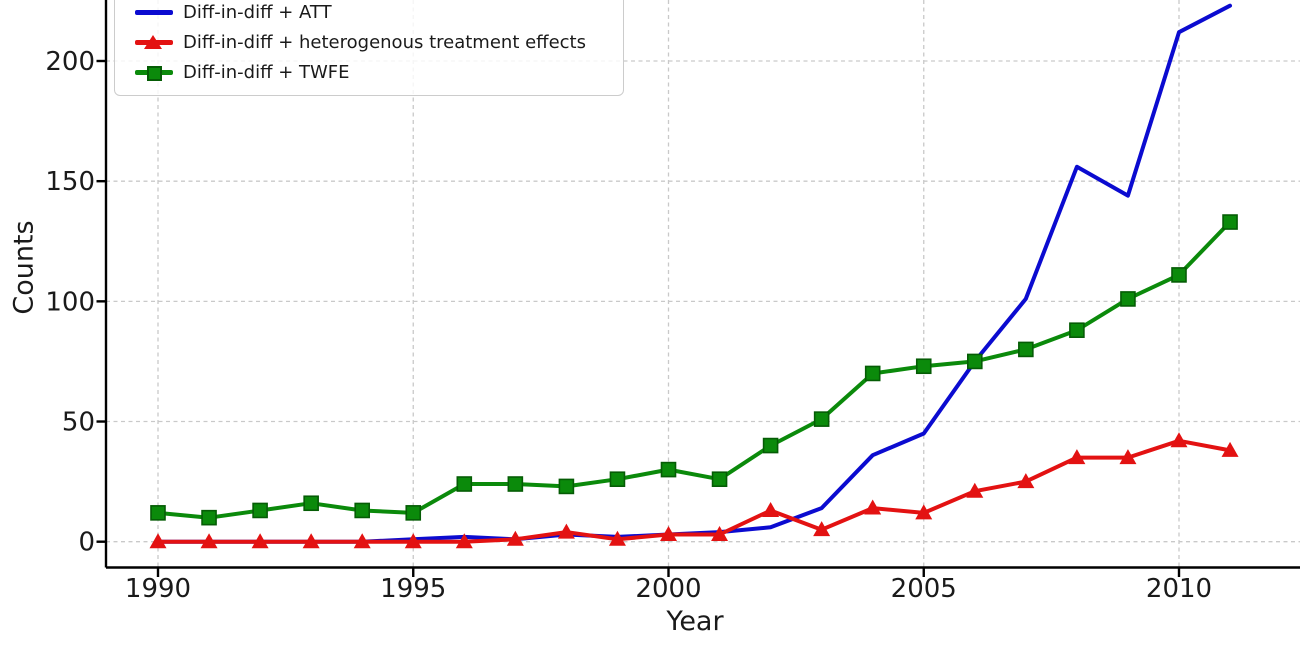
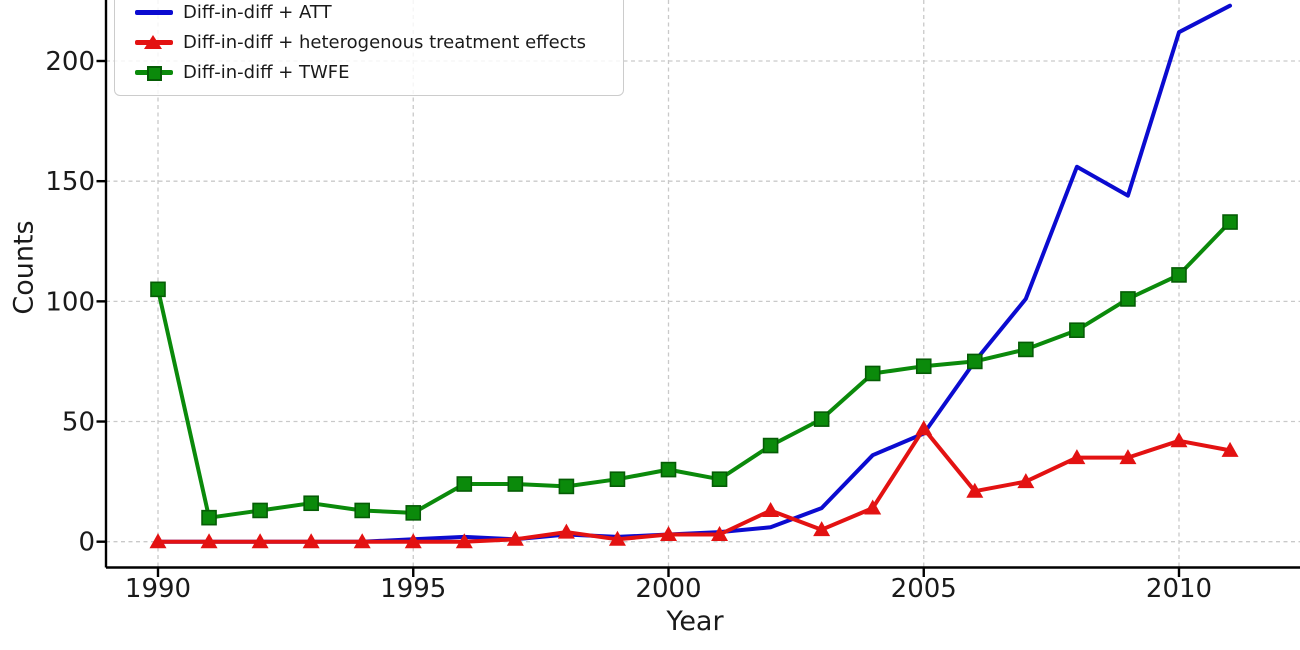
Diff-in-diff + TWFE/1990: 12 -> 105
Diff-in-diff + heterogenous treatment effects/2005: 12 -> 47
